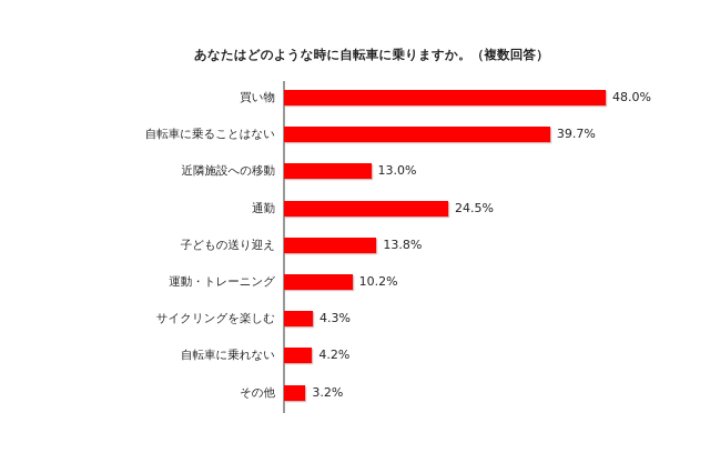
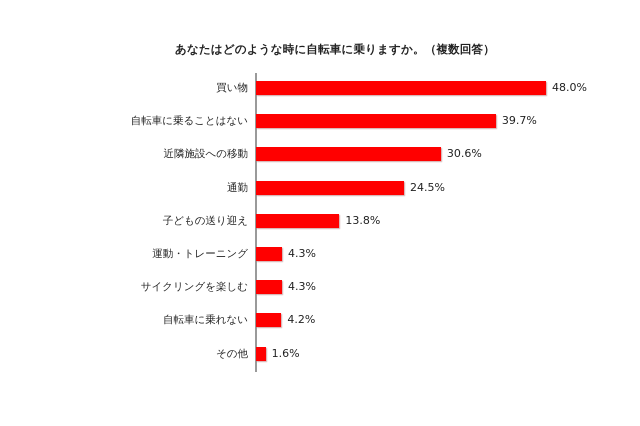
近隣施設への移動: 13.0% -> 30.6%
運動・トレーニング: 10.2% -> 4.3%
その他: 3.2% -> 1.6%
